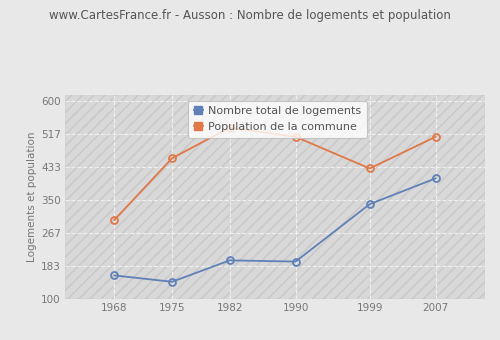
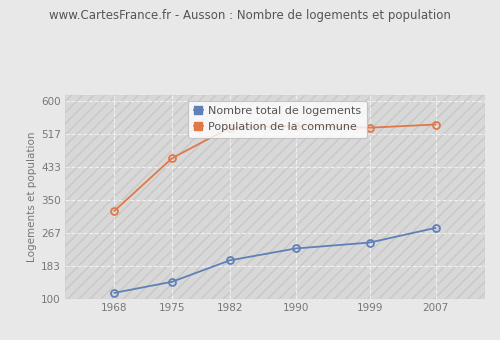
Nombre total de logements/1968: 160 -> 116
Population de la commune/1968: 300 -> 323
Nombre total de logements/1990: 195 -> 228
Population de la commune/1990: 510 -> 537
Nombre total de logements/1999: 340 -> 243
Population de la commune/1999: 430 -> 533
Nombre total de logements/2007: 405 -> 280
Population de la commune/2007: 510 -> 541
